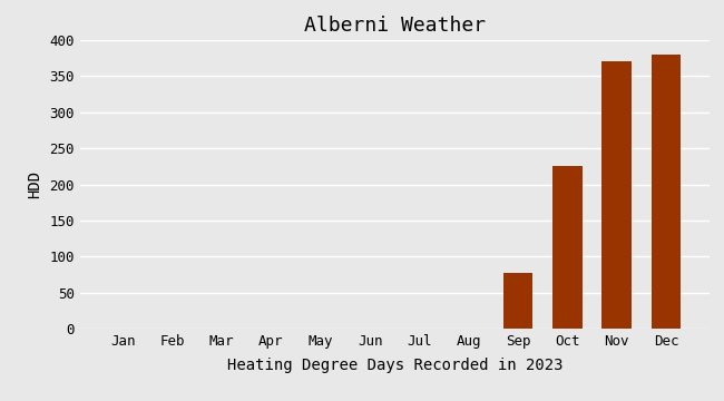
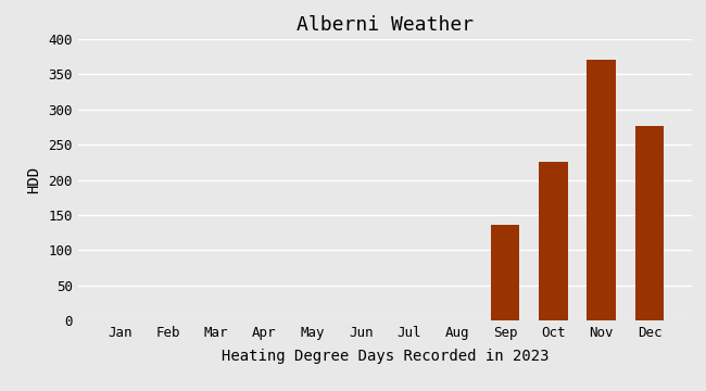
Sep: 78 -> 136
Dec: 380 -> 276
